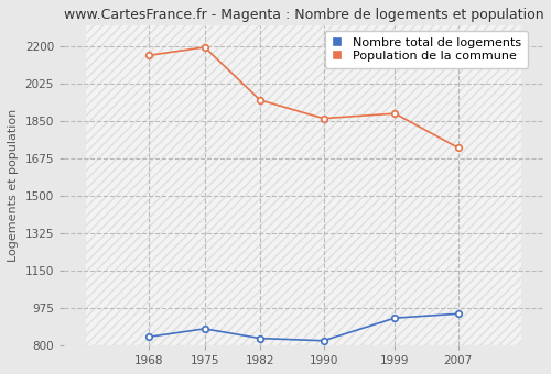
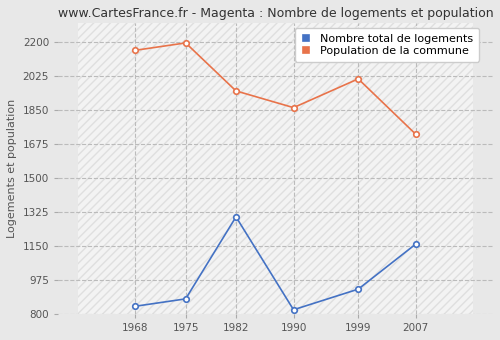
Nombre total de logements/1982: 830 -> 1300
Population de la commune/1999: 1880 -> 2010
Nombre total de logements/2007: 950 -> 1160
